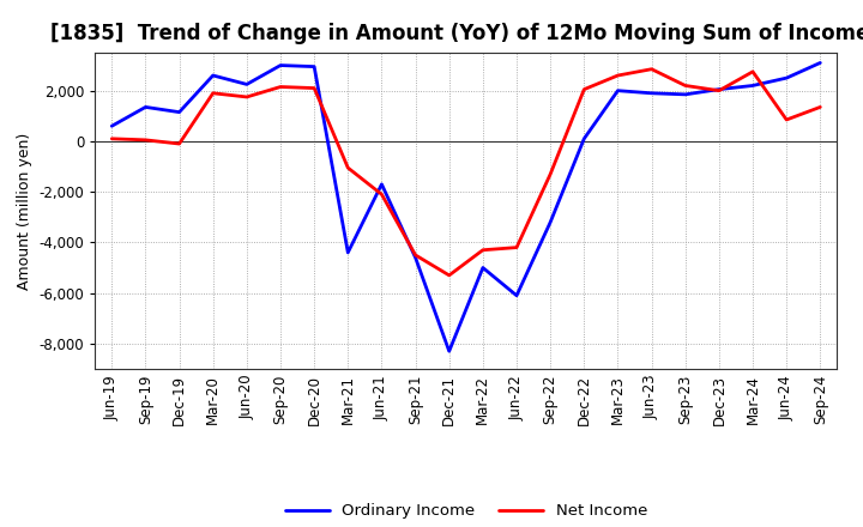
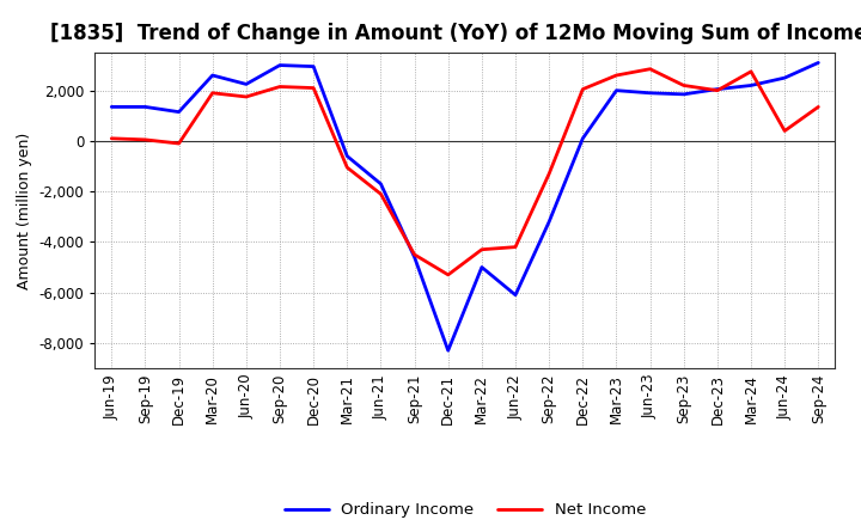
Ordinary Income/Jun-19: 600 -> 1,350
Ordinary Income/Mar-21: -4,400 -> -600
Net Income/Jun-24: 850 -> 400
